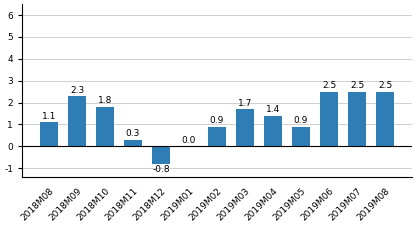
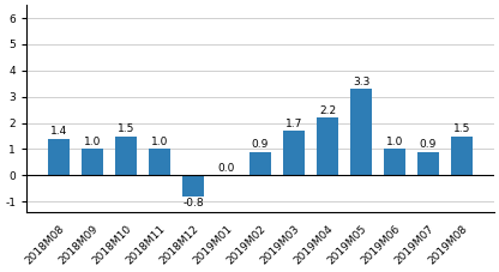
2018M08: 1.1 -> 1.4
2018M09: 2.3 -> 1.0
2018M10: 1.8 -> 1.5
2018M11: 0.3 -> 1.0
2019M04: 1.4 -> 2.2
2019M05: 0.9 -> 3.3
2019M06: 2.5 -> 1.0
2019M07: 2.5 -> 0.9
2019M08: 2.5 -> 1.5
